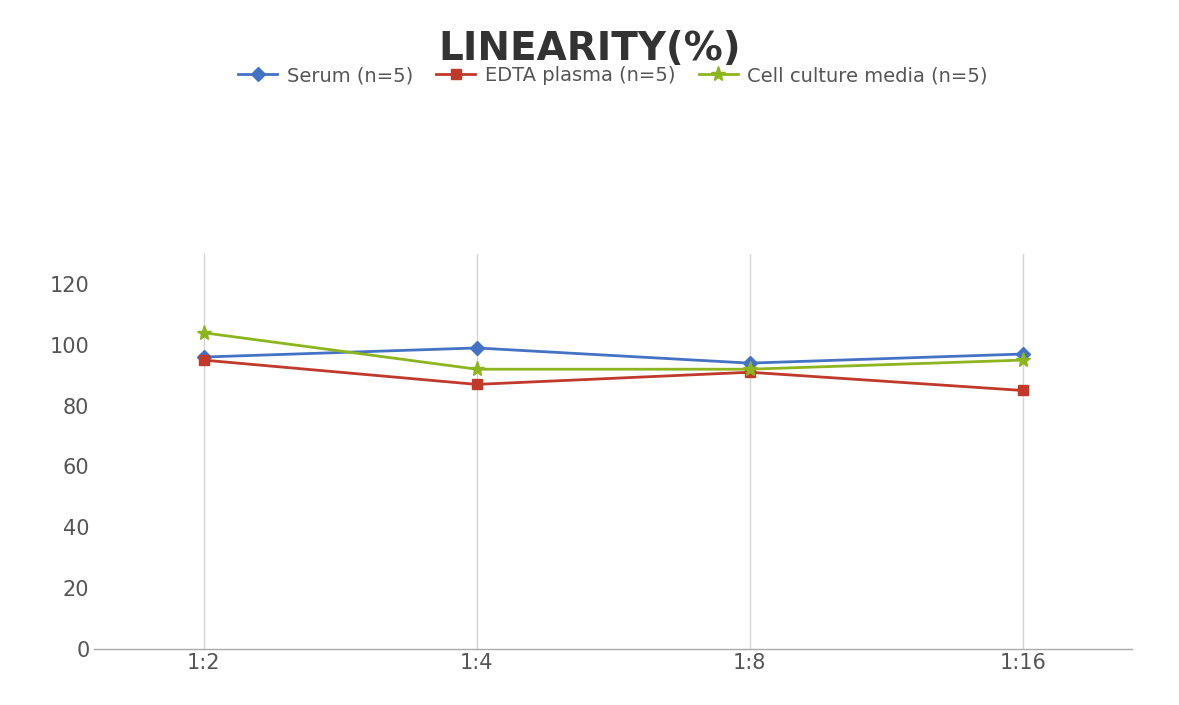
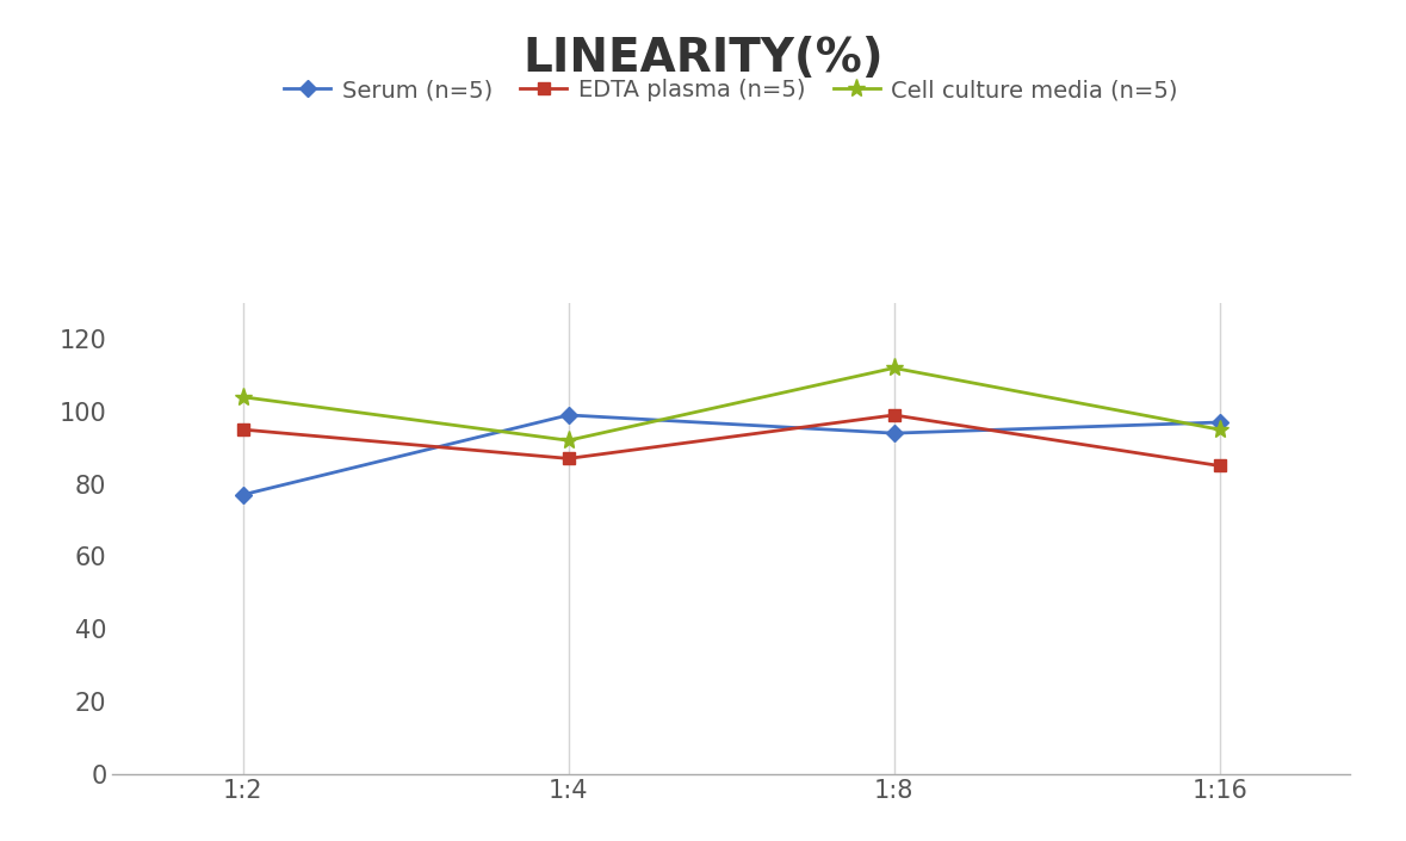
Serum (n=5)/1:2: 96 -> 77
EDTA plasma (n=5)/1:8: 91 -> 99
Cell culture media (n=5)/1:8: 92 -> 112
